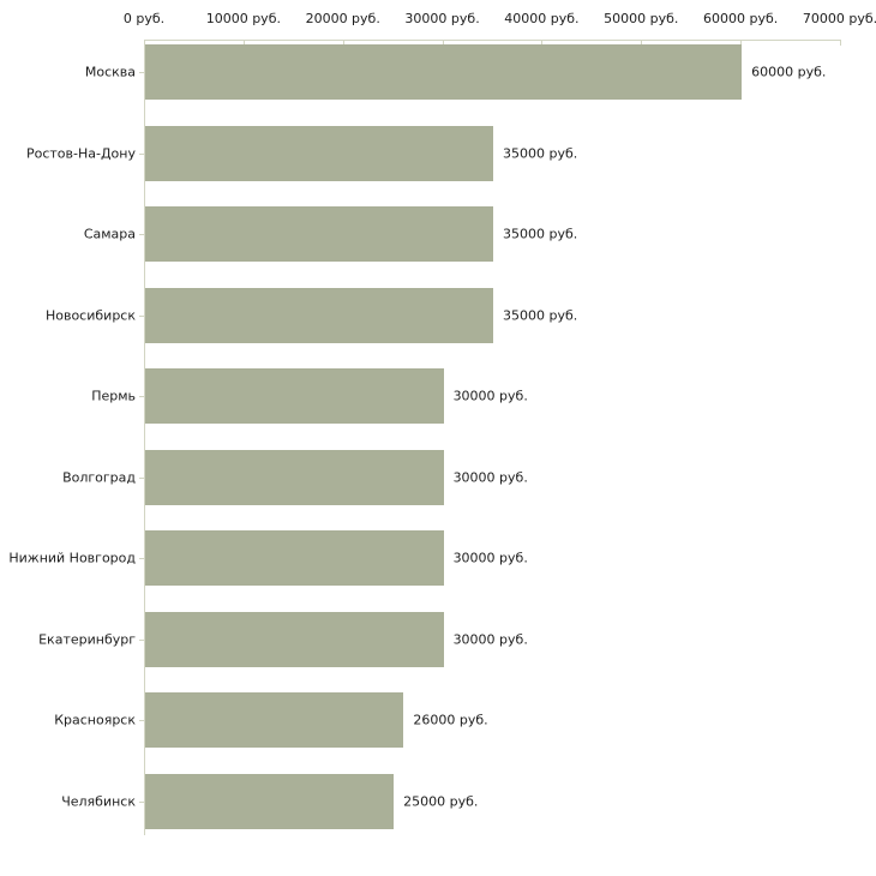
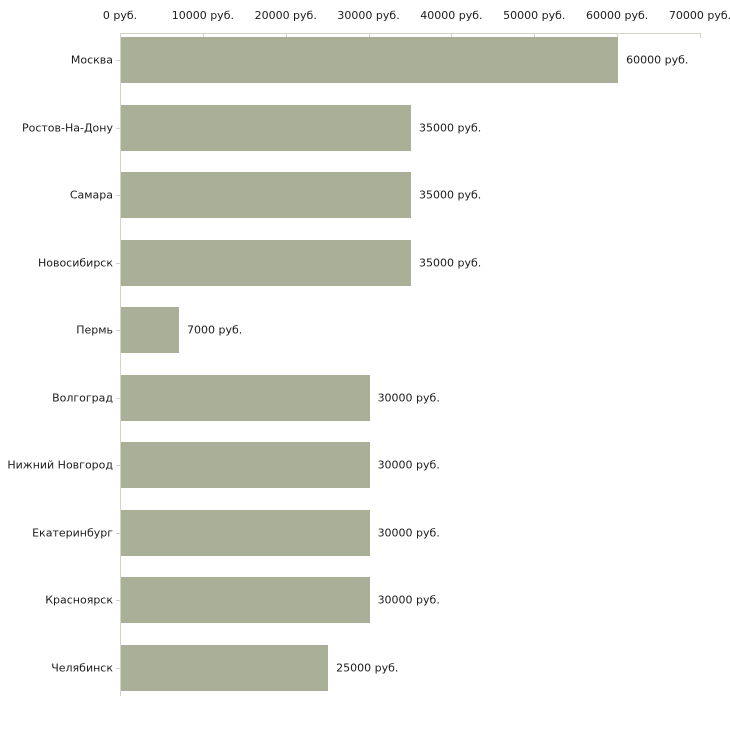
Пермь: 30000 -> 7000
Красноярск: 26000 -> 30000
